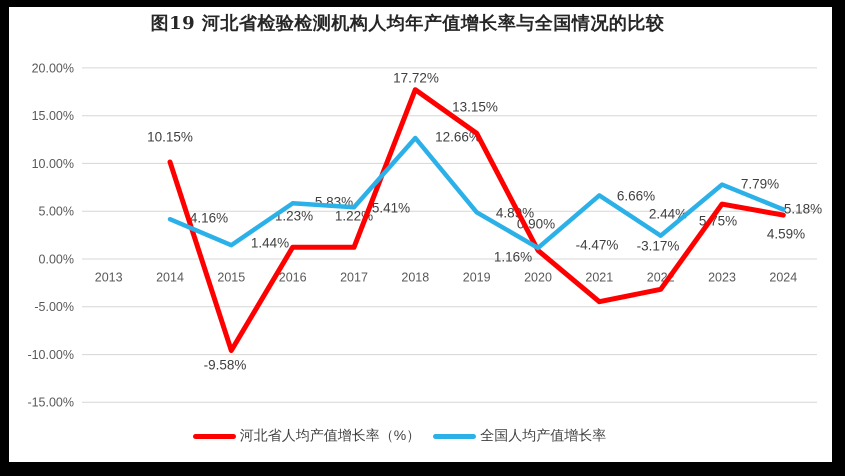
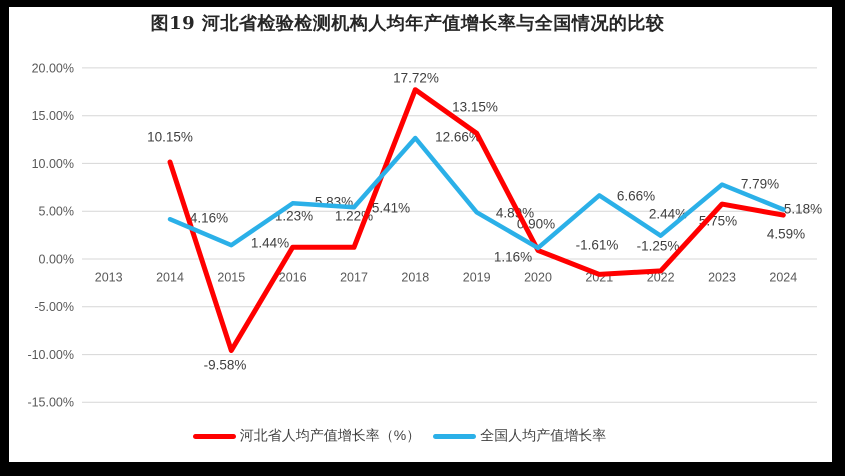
河北省人均产值增长率（%）/2021: -4.47% -> -1.61%
河北省人均产值增长率（%）/2022: -3.17% -> -1.25%
